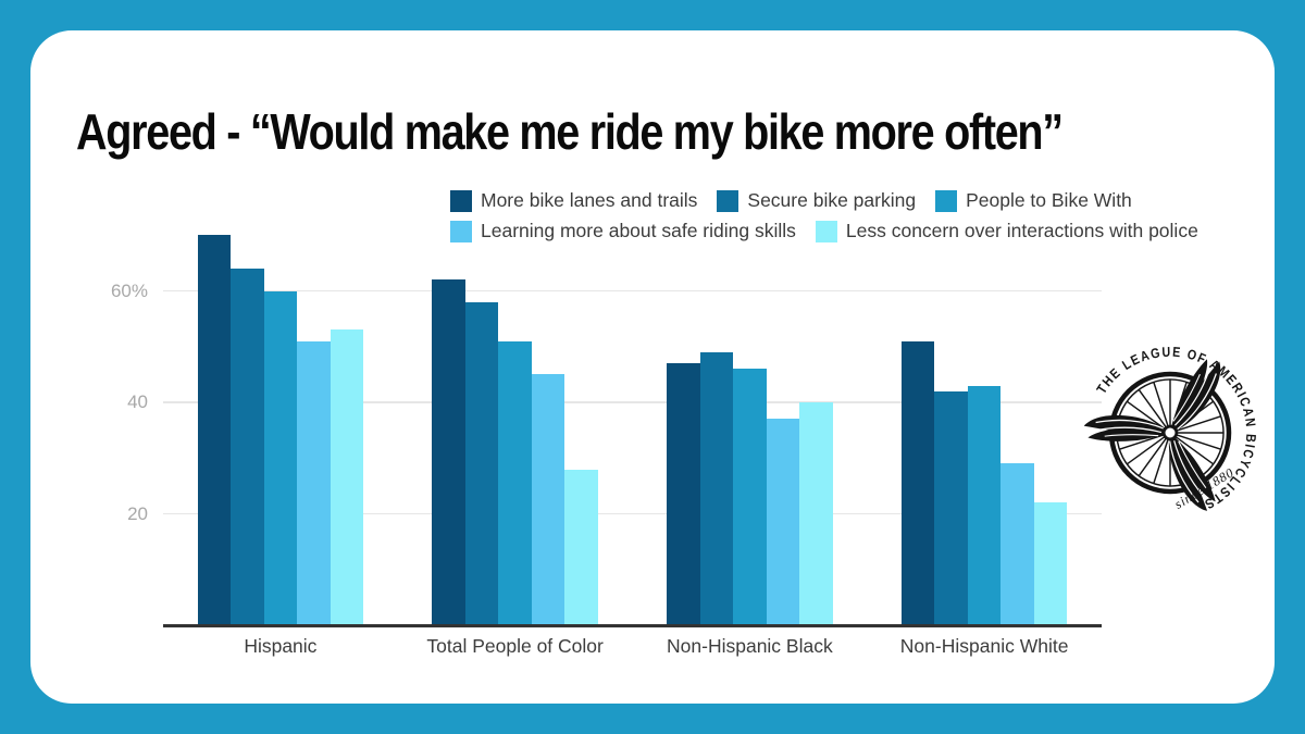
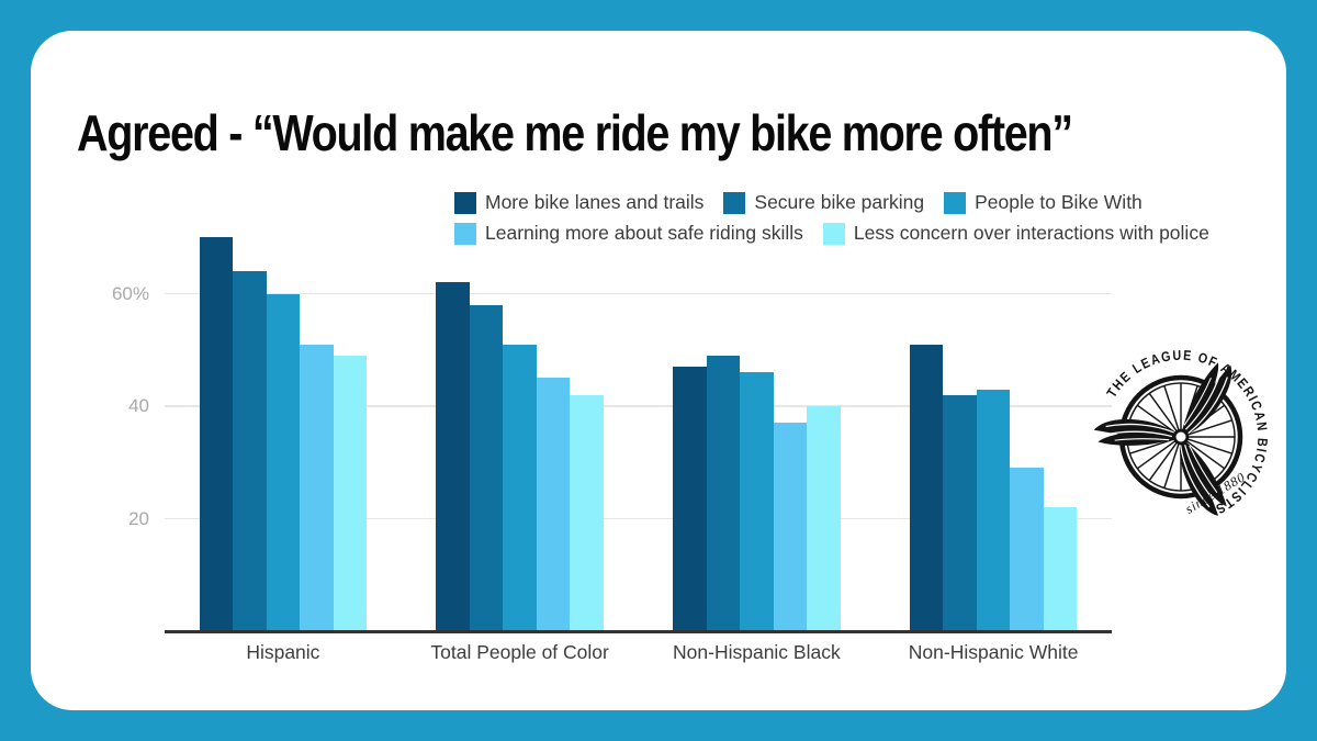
Less concern over interactions with police/Hispanic: 53% -> 49%
Less concern over interactions with police/Total People of Color: 28% -> 42%
